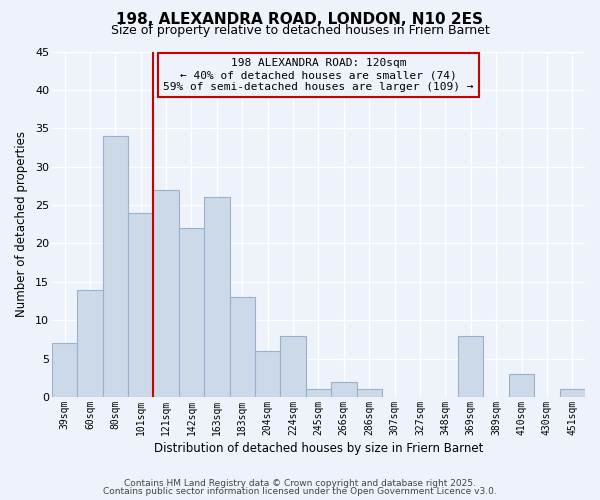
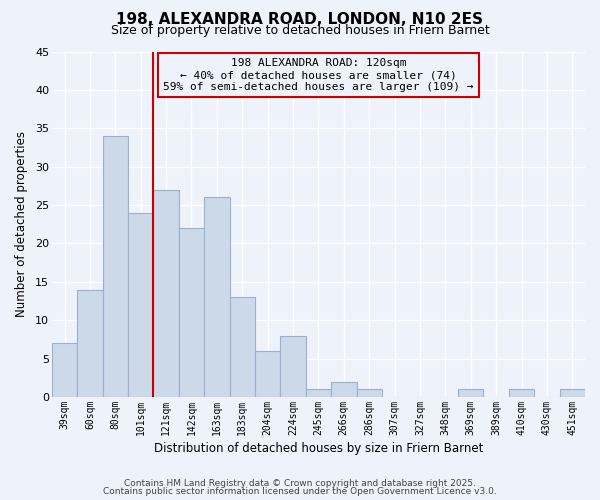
369sqm: 8 -> 1
410sqm: 3 -> 1
